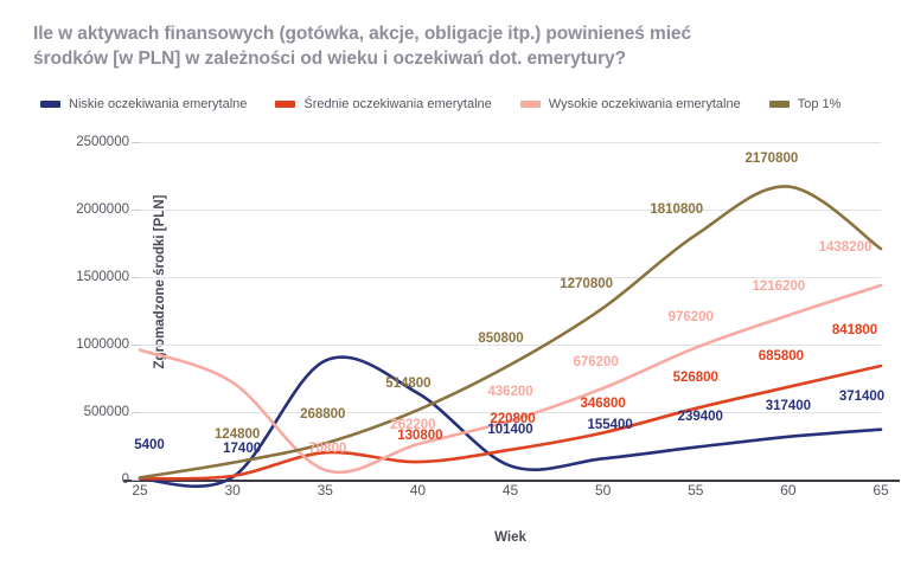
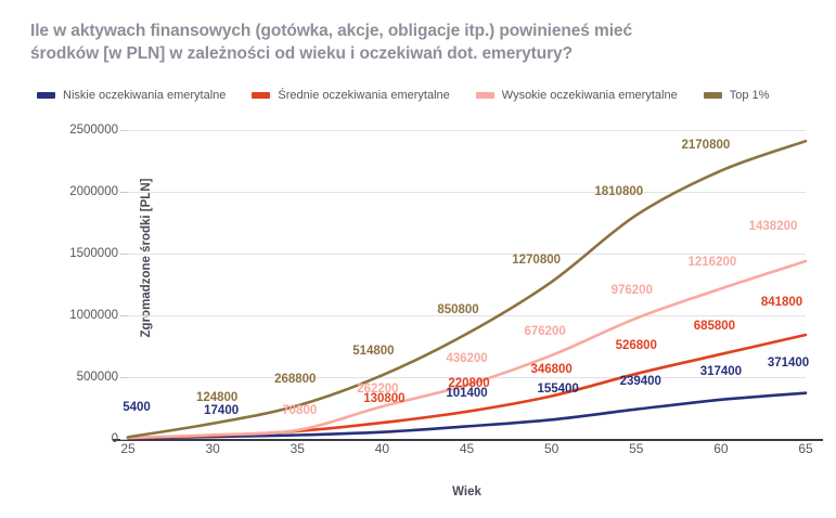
Wysokie oczekiwania emerytalne/25: 960000 -> 10000
Wysokie oczekiwania emerytalne/30: 720000 -> 30000
Niskie oczekiwania emerytalne/35: 880000 -> 30000
Średnie oczekiwania emerytalne/35: 200000 -> 60000
Niskie oczekiwania emerytalne/40: 640000 -> 60000
Top 1%/65: 1710000 -> 2410000
